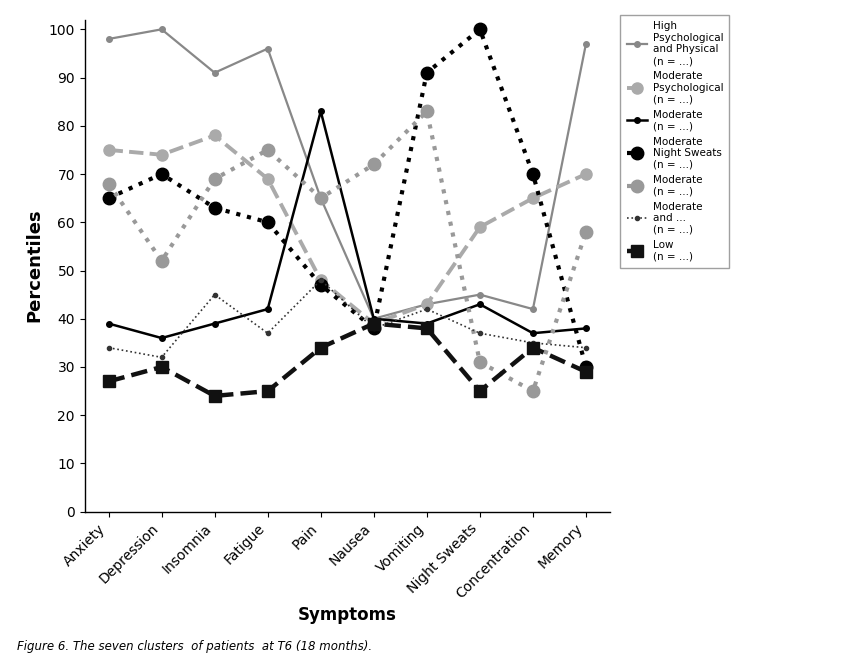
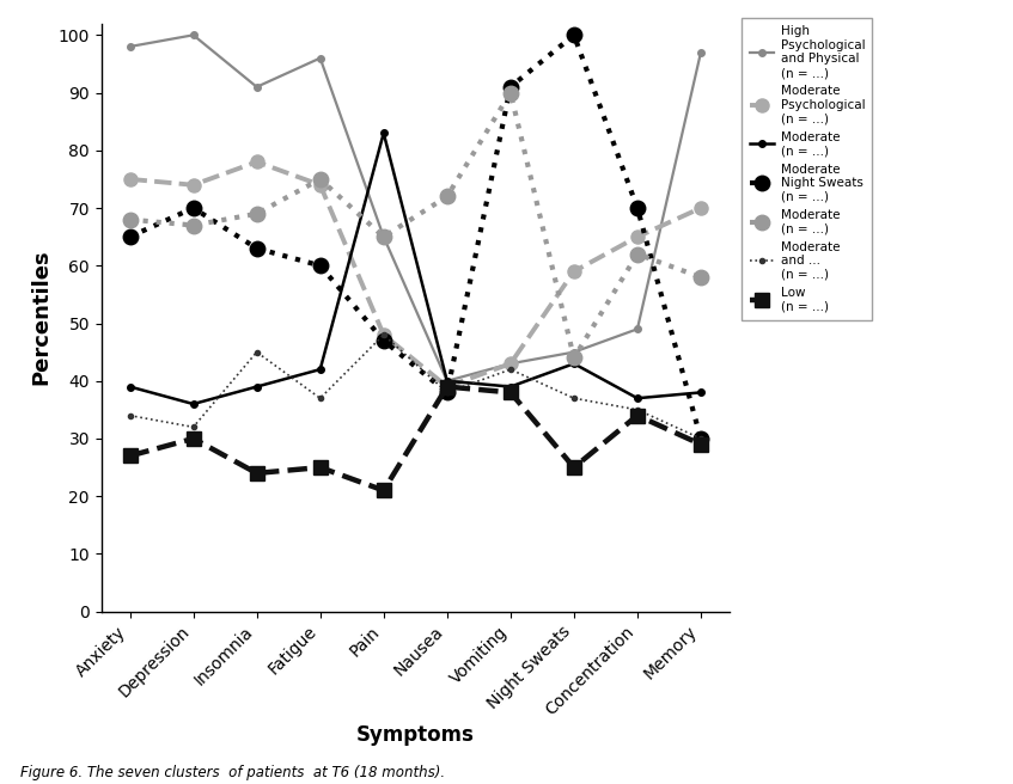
Moderate (n = ...)/Depression: 52 -> 67
Moderate Psychological (n = ...)/Fatigue: 69 -> 74
Low (n = ...)/Pain: 34 -> 21
Moderate (n = ...)/Vomiting: 83 -> 90
Moderate (n = ...)/Night Sweats: 31 -> 44
High Psychological and Physical (n = ...)/Concentration: 42 -> 49
Moderate (n = ...)/Concentration: 25 -> 62
Moderate and ... (n = ...)/Memory: 34 -> 30
